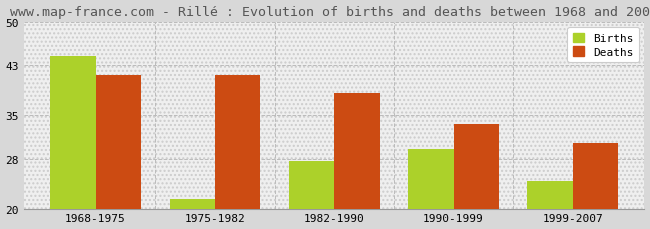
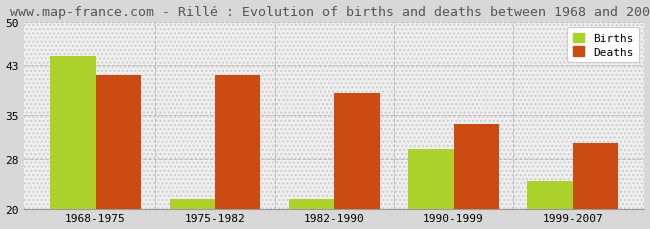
Births/1982-1990: 27.6 -> 21.5
